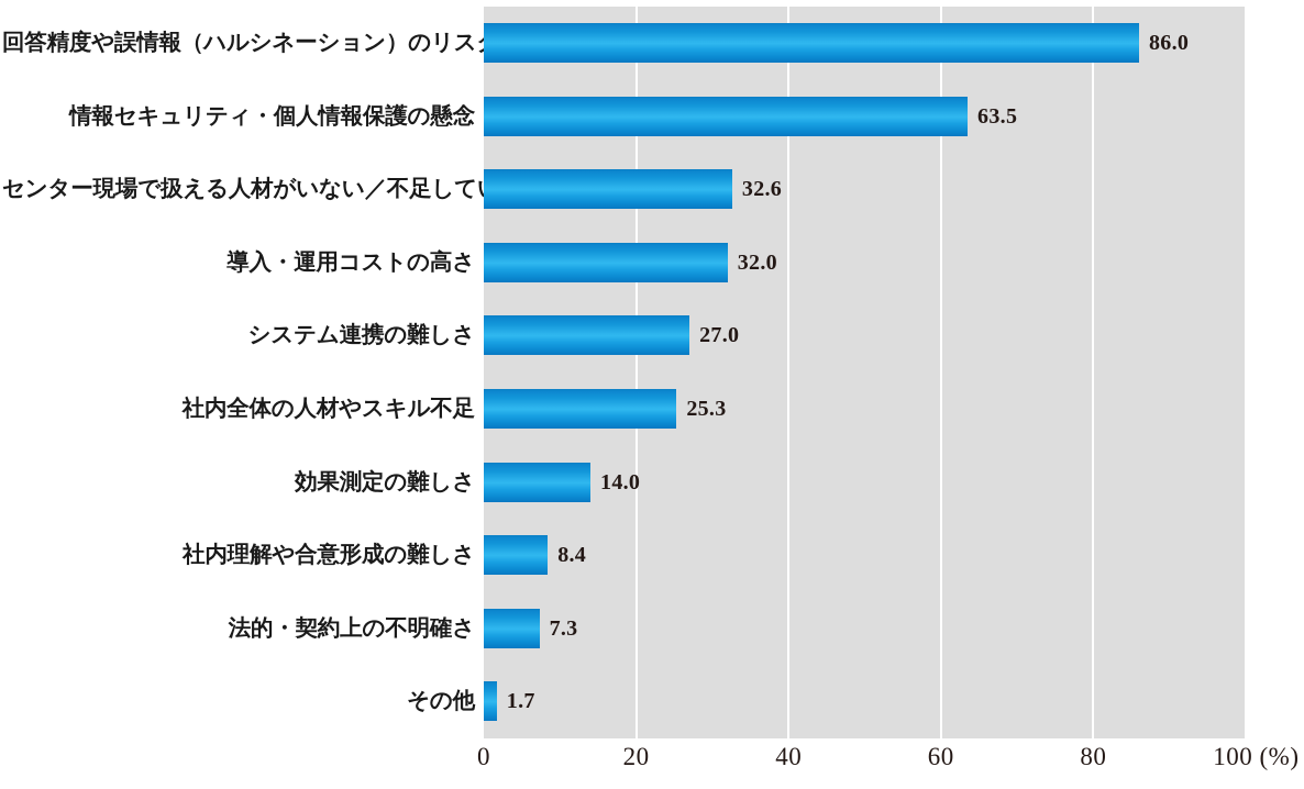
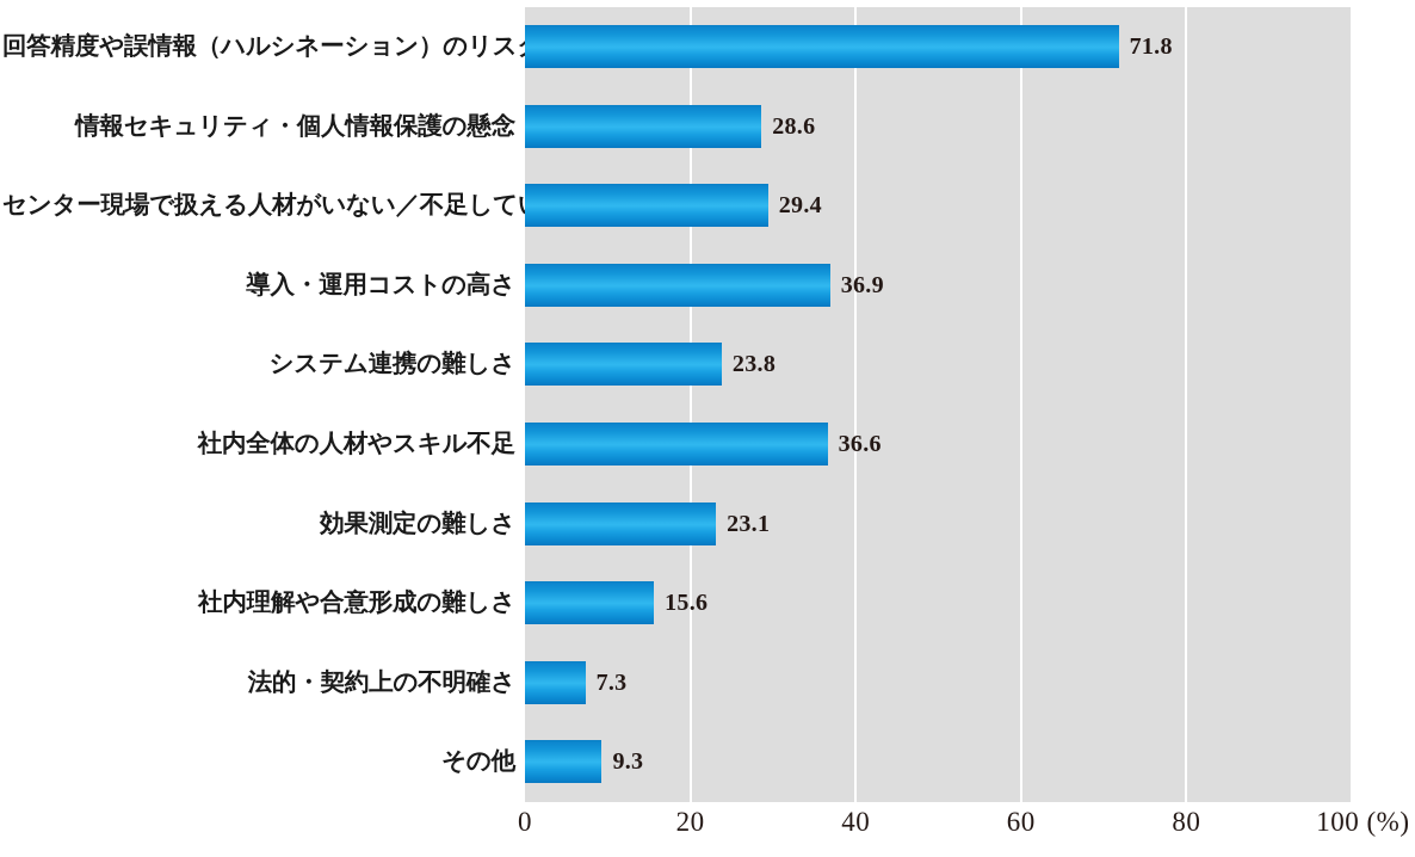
回答精度や誤情報（ハルシネーション）のリスク: 86.0 -> 71.8
情報セキュリティ・個人情報保護の懸念: 63.5 -> 28.6
センター現場で扱える人材がいない／不足している: 32.6 -> 29.4
導入・運用コストの高さ: 32.0 -> 36.9
システム連携の難しさ: 27.0 -> 23.8
社内全体の人材やスキル不足: 25.3 -> 36.6
効果測定の難しさ: 14.0 -> 23.1
社内理解や合意形成の難しさ: 8.4 -> 15.6
その他: 1.7 -> 9.3
